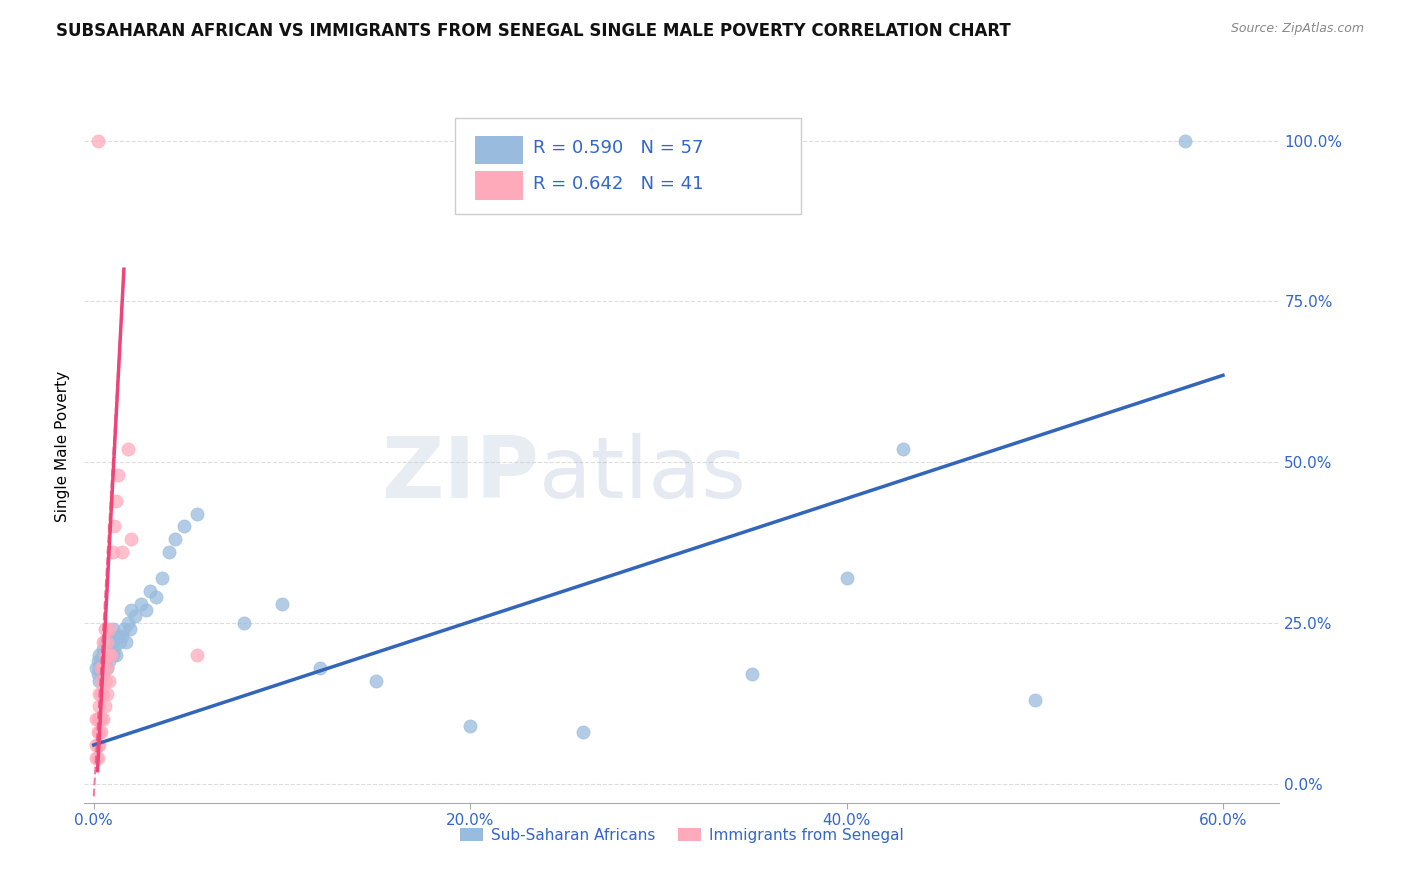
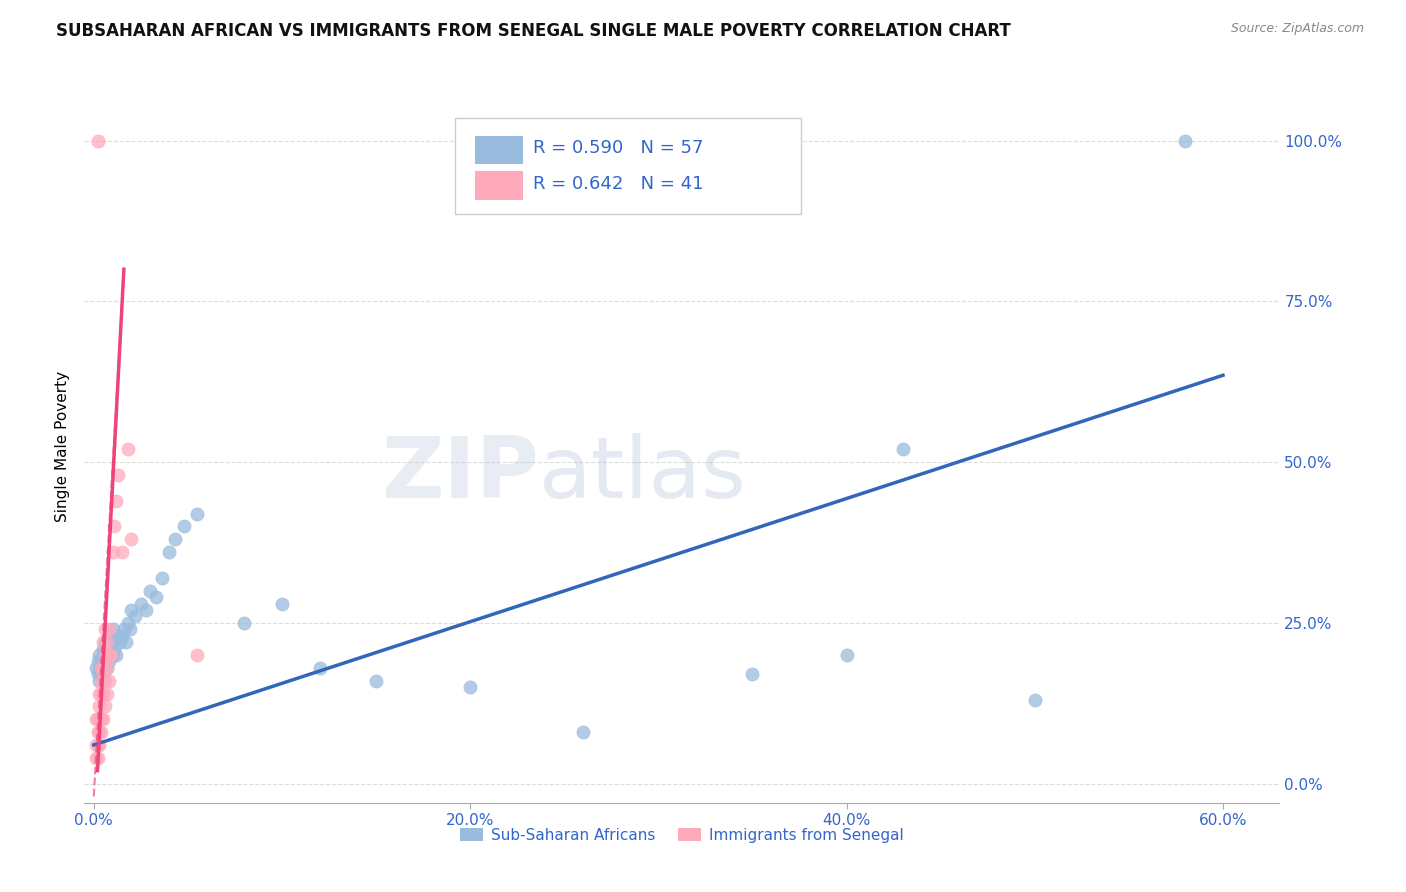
Sub-Saharan Africans/20.0%: 9% -> 15%
Sub-Saharan Africans/40.0%: 32% -> 20%
